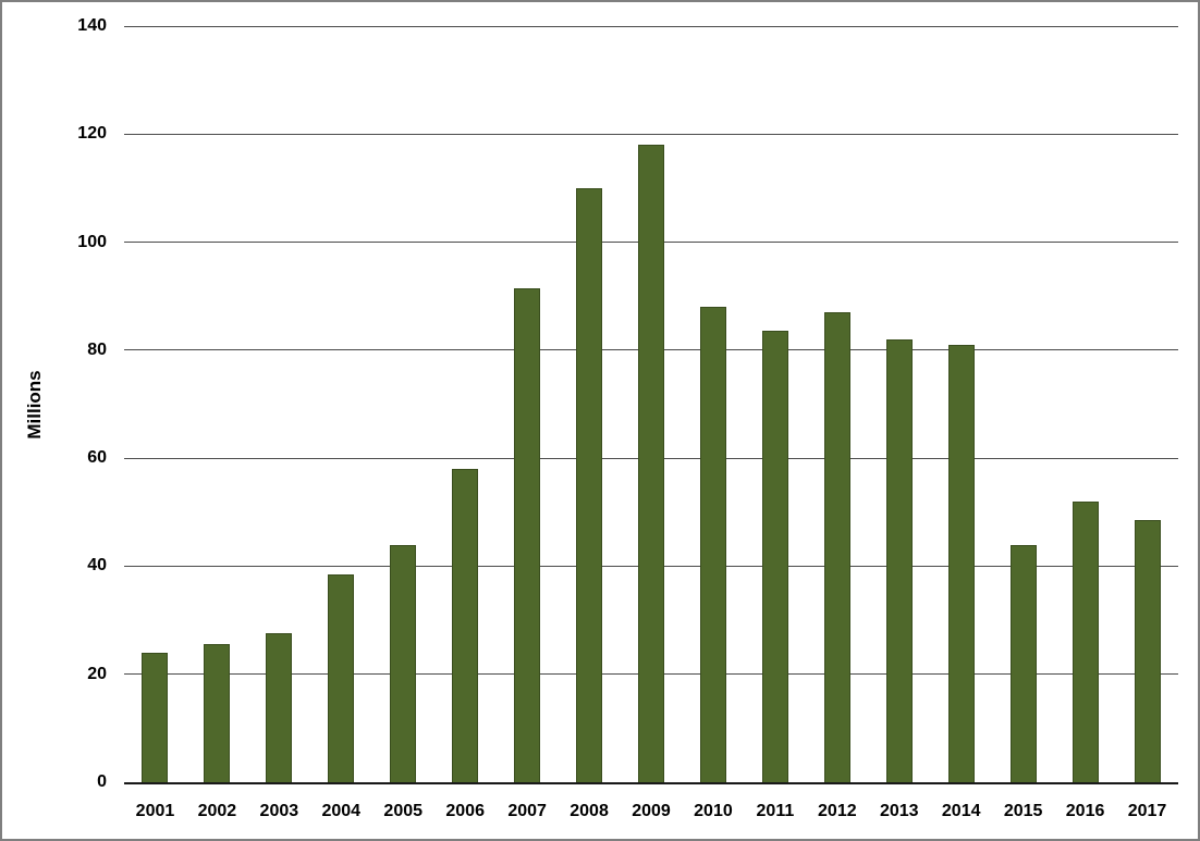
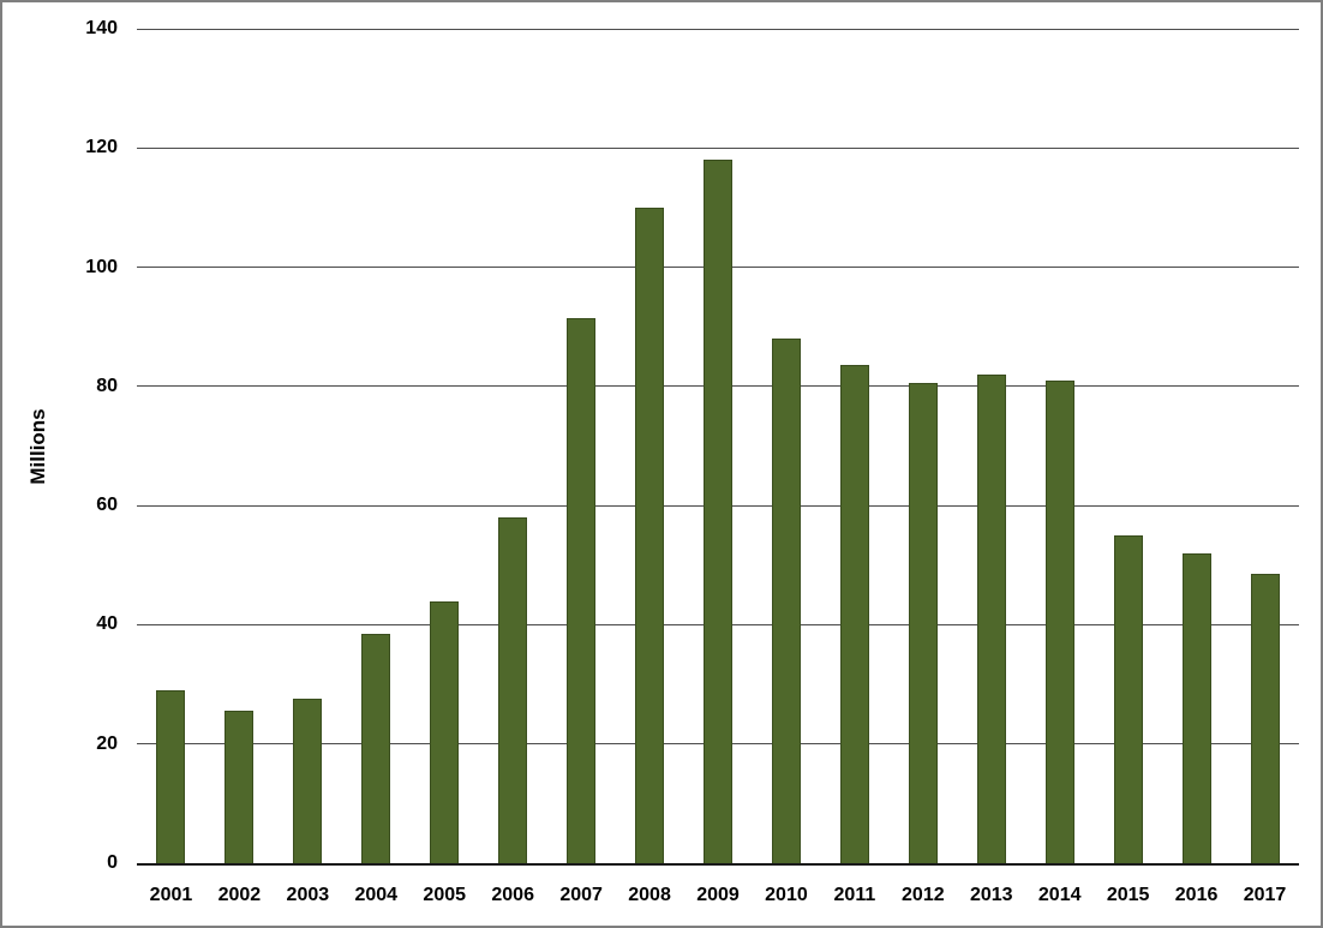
2001: 24 -> 29
2012: 87 -> 80
2015: 44 -> 55
